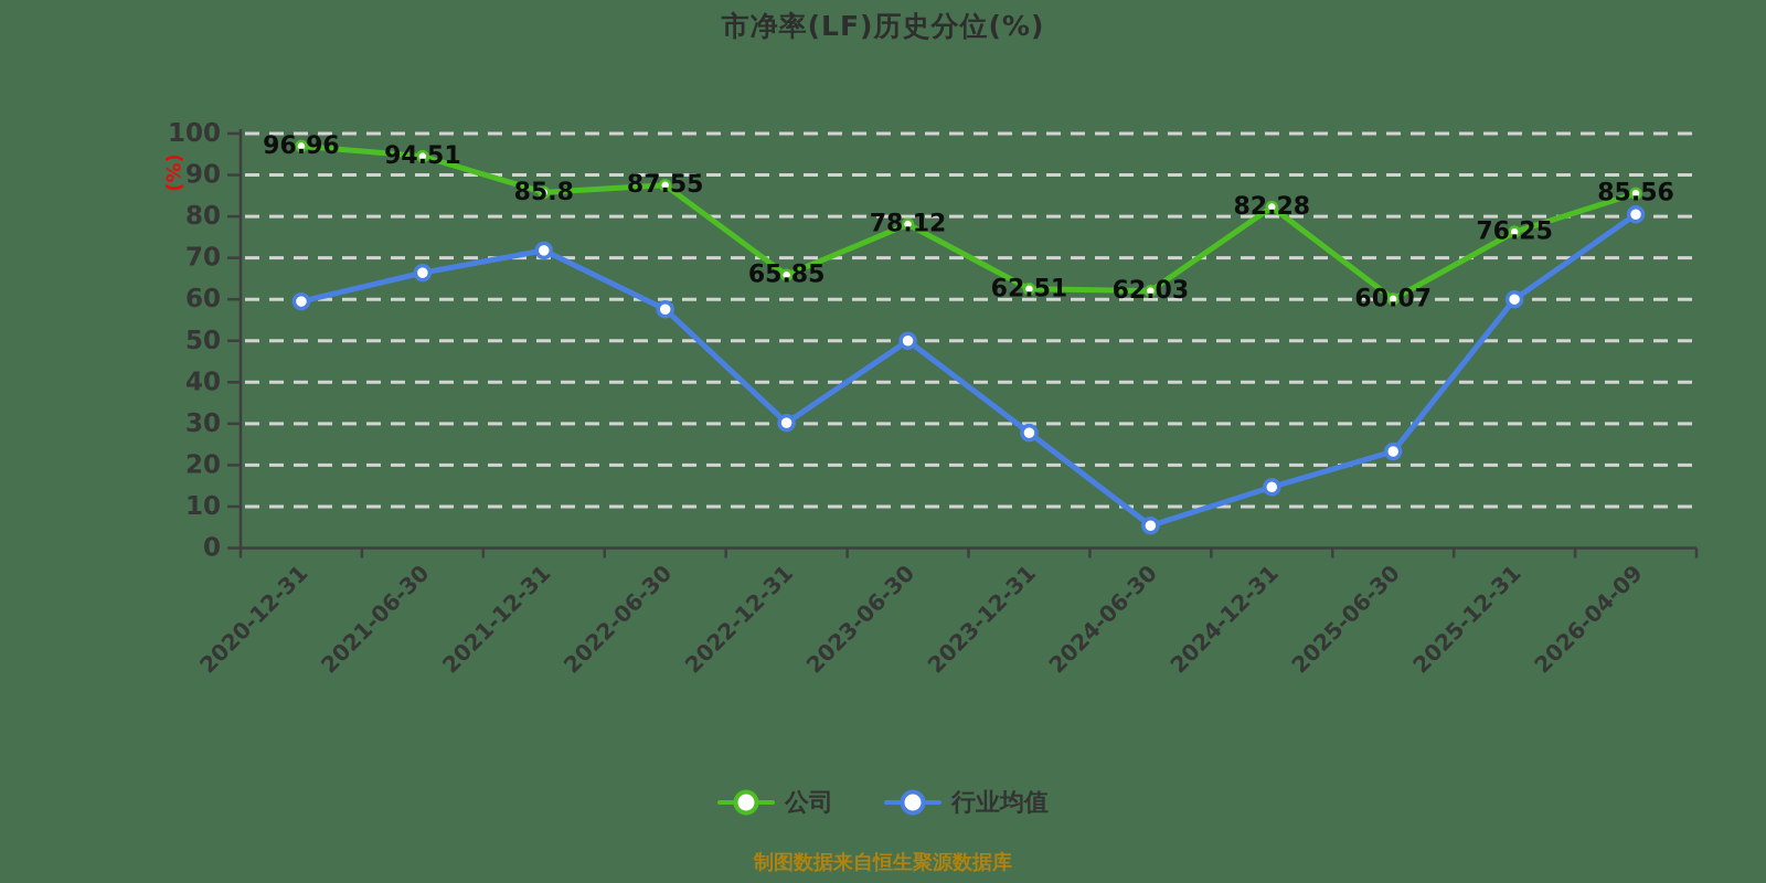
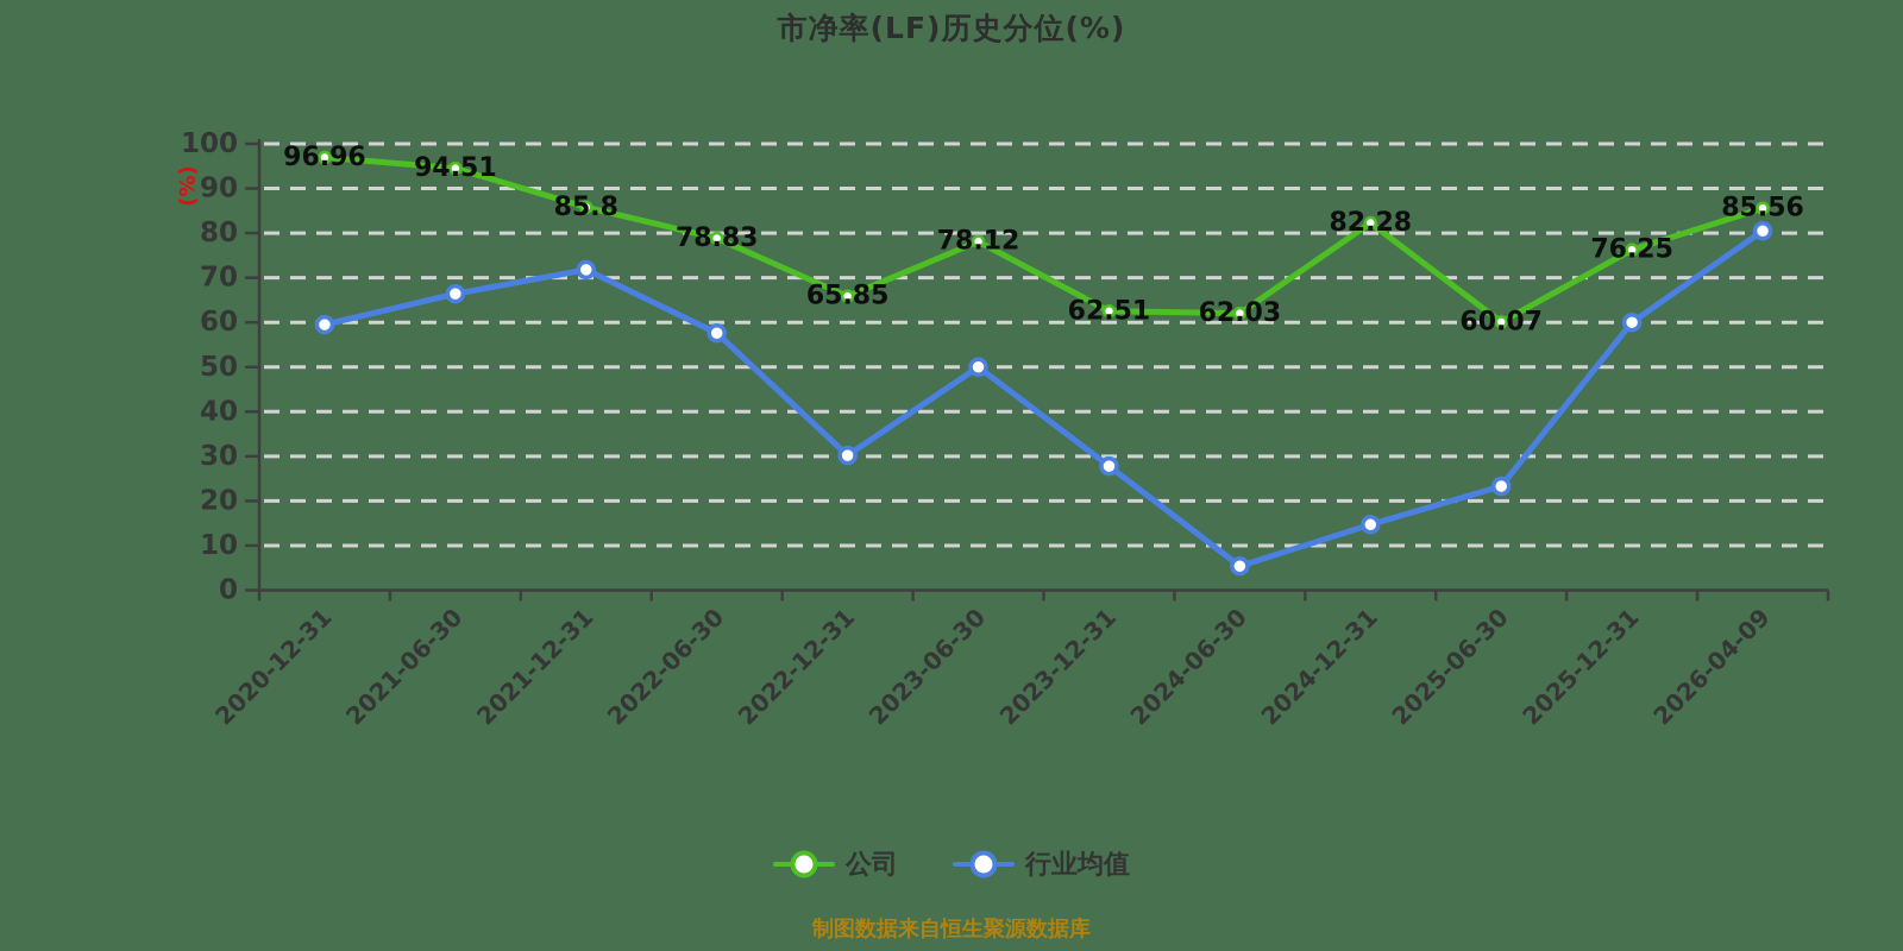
公司/2022-06-30: 87.55 -> 78.83
